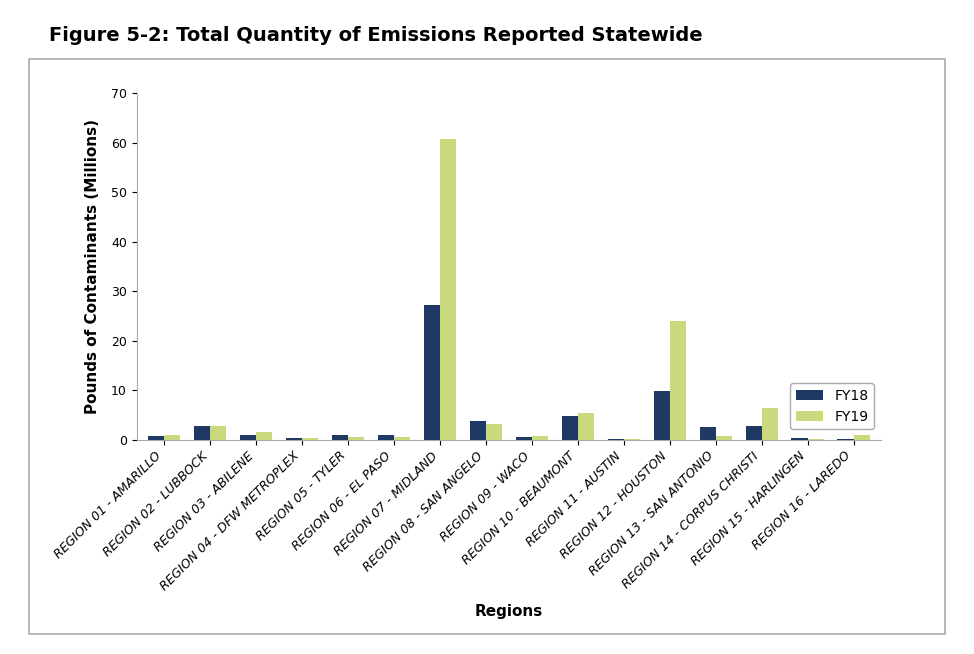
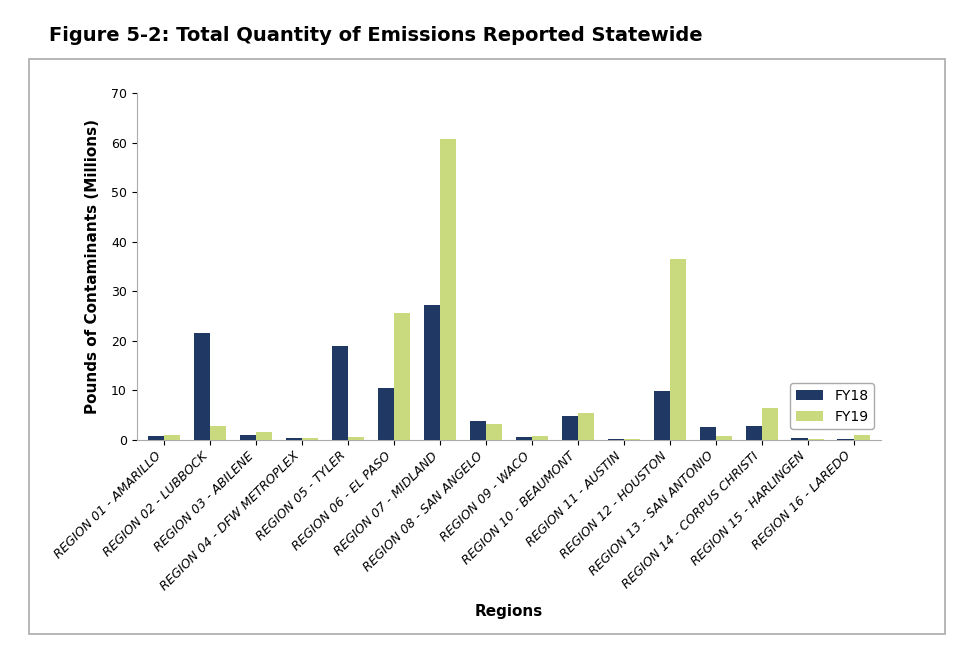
FY18/REGION 02 - LUBBOCK: 2.8 -> 21.5
FY18/REGION 05 - TYLER: 0.9 -> 19.0
FY18/REGION 06 - EL PASO: 0.9 -> 10.5
FY19/REGION 06 - EL PASO: 0.5 -> 25.5
FY19/REGION 12 - HOUSTON: 24.0 -> 36.5
